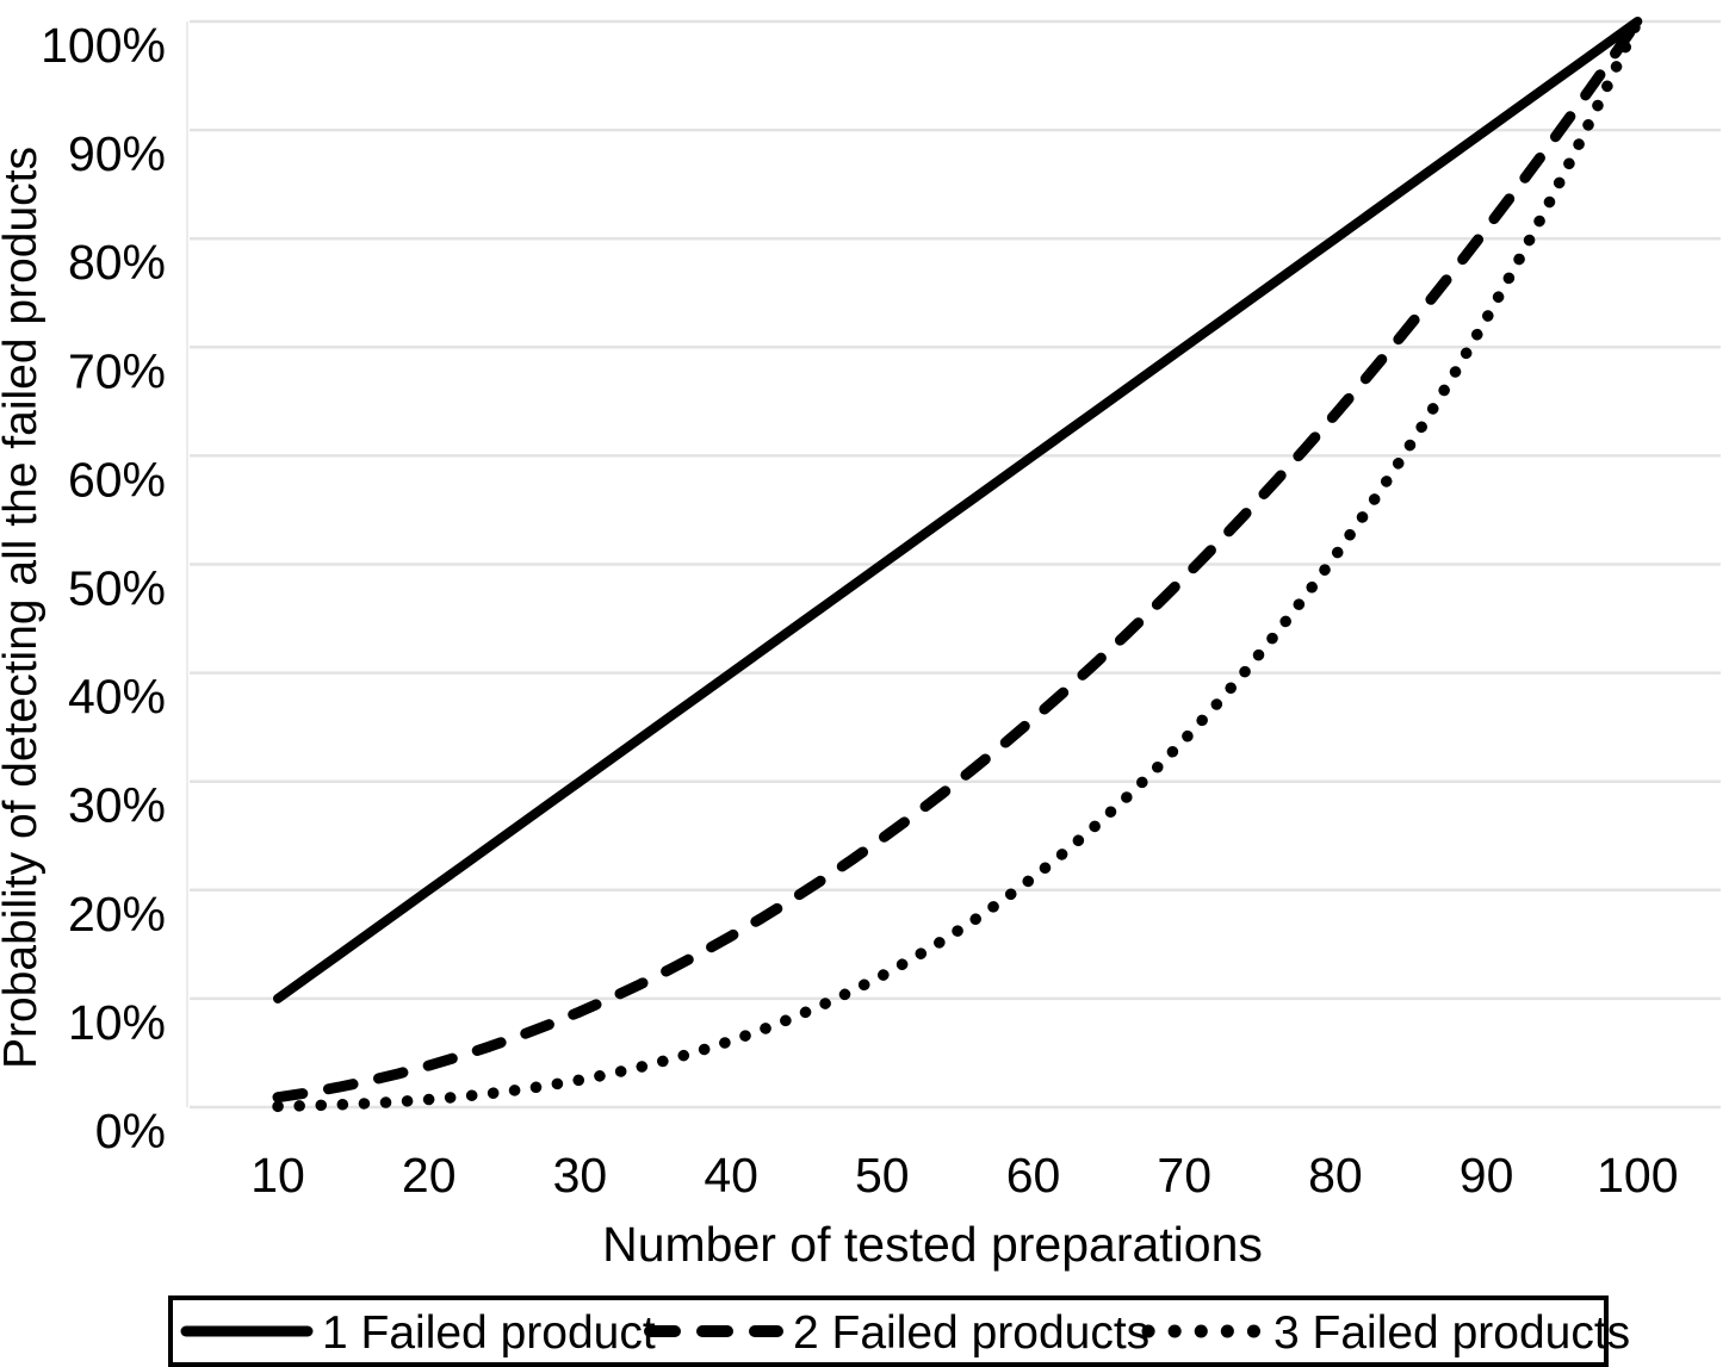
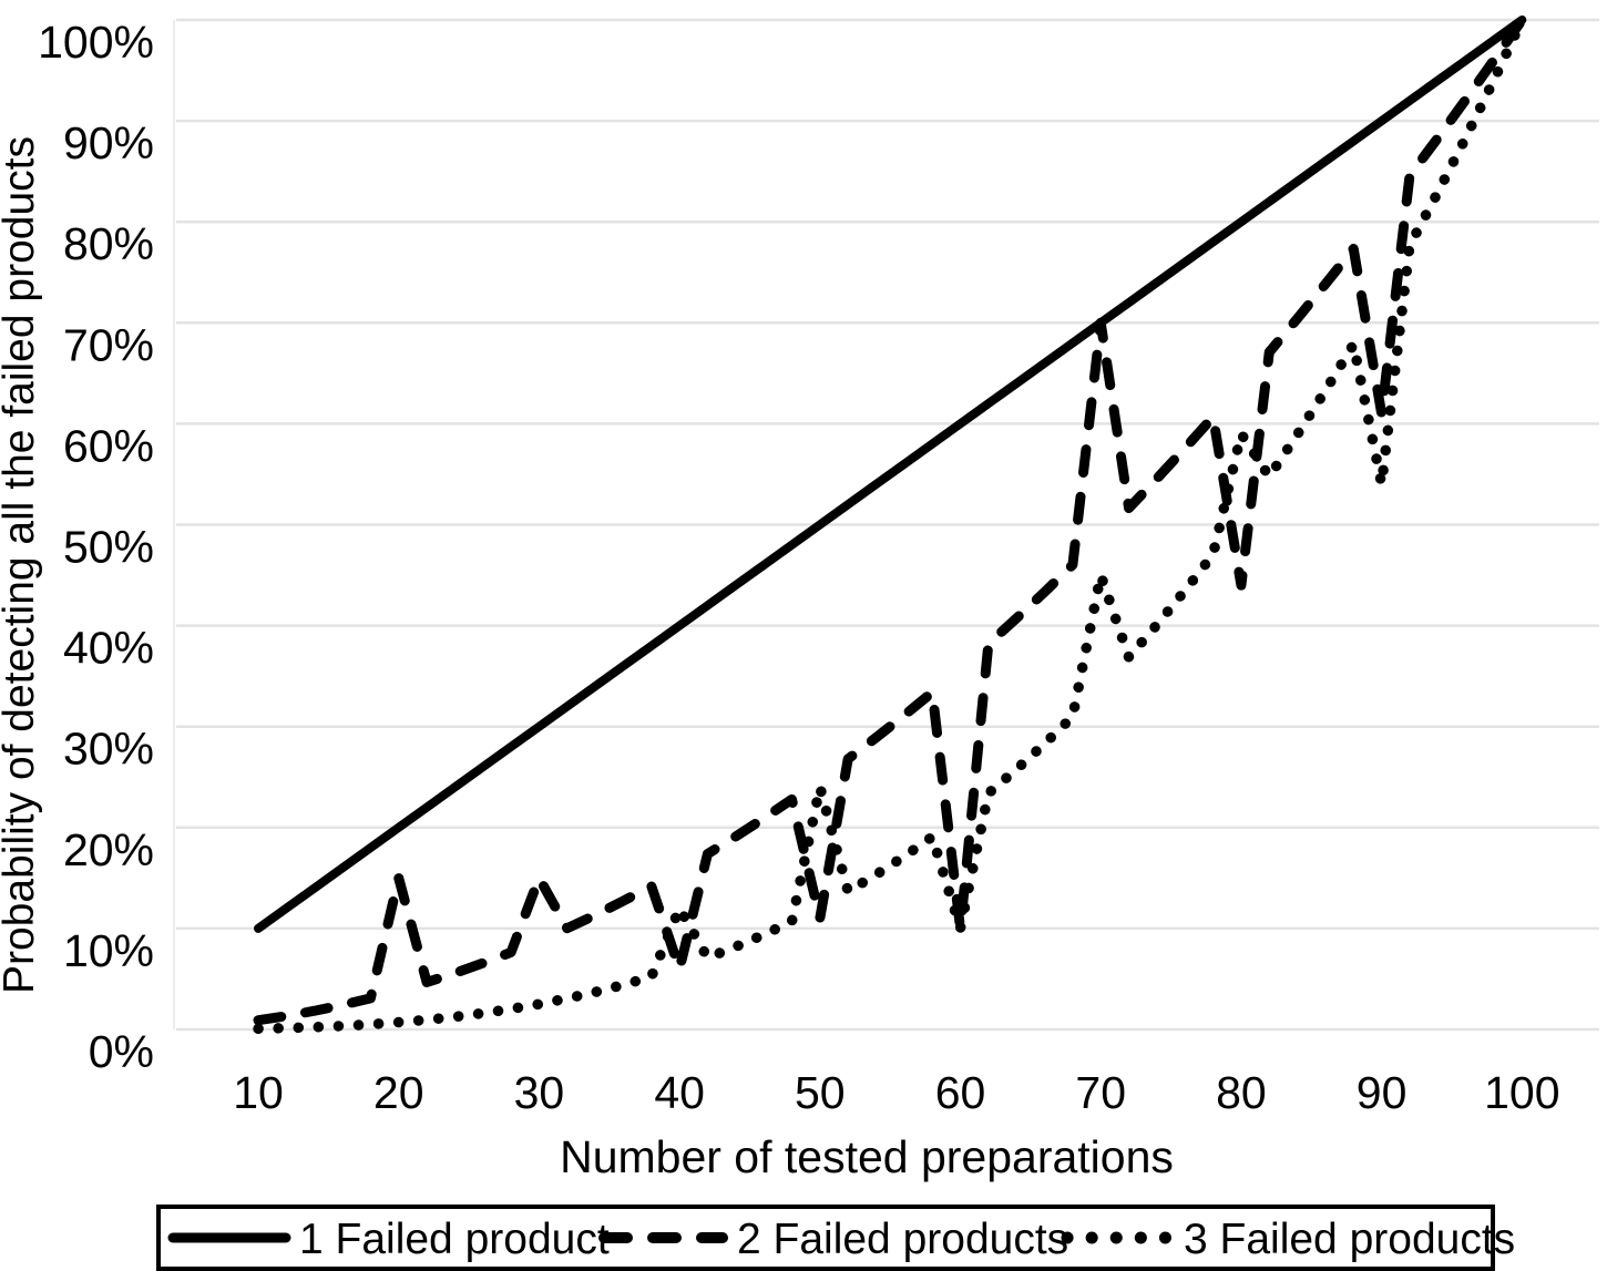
2 Failed products/20: 4% -> 15%
2 Failed products/30: 9% -> 15%
2 Failed products/40: 16% -> 6%
3 Failed products/40: 6% -> 12%
2 Failed products/50: 25% -> 11%
3 Failed products/50: 12% -> 24%
2 Failed products/60: 36% -> 10%
3 Failed products/60: 21% -> 10%
2 Failed products/70: 49% -> 70%
3 Failed products/70: 34% -> 45%
2 Failed products/80: 64% -> 44%
3 Failed products/80: 51% -> 59%
2 Failed products/90: 81% -> 61%
3 Failed products/90: 73% -> 54%
